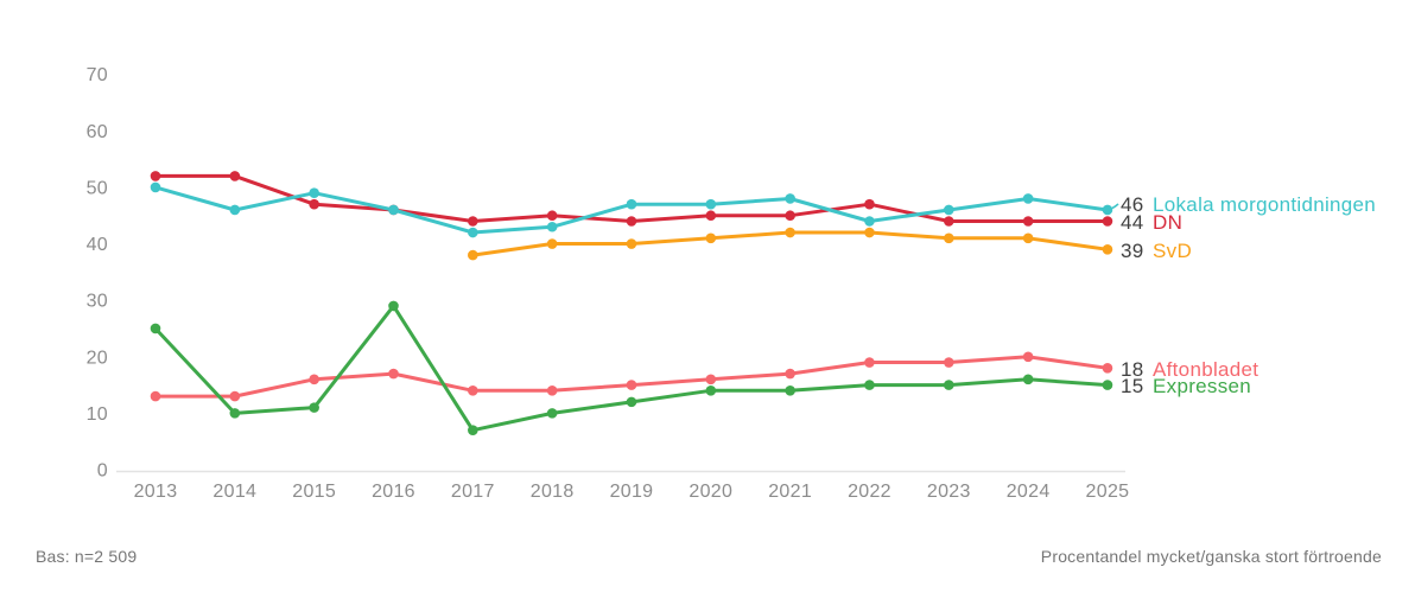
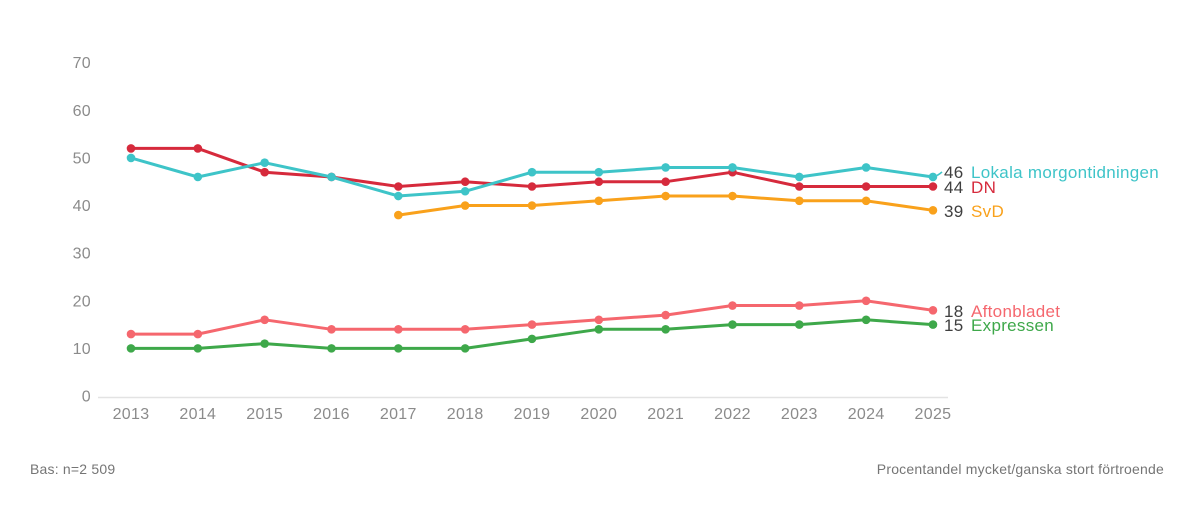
Expressen/2013: 25 -> 10
Aftonbladet/2016: 17 -> 14
Expressen/2016: 29 -> 10
Expressen/2017: 7 -> 10
Lokala morgontidningen/2022: 44 -> 48
